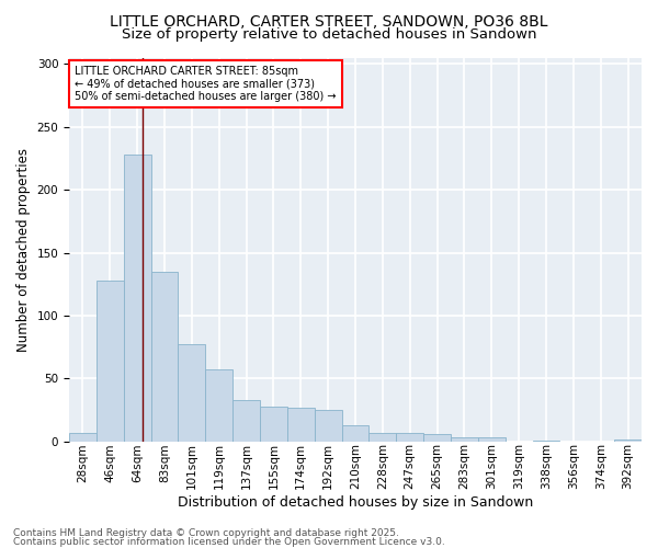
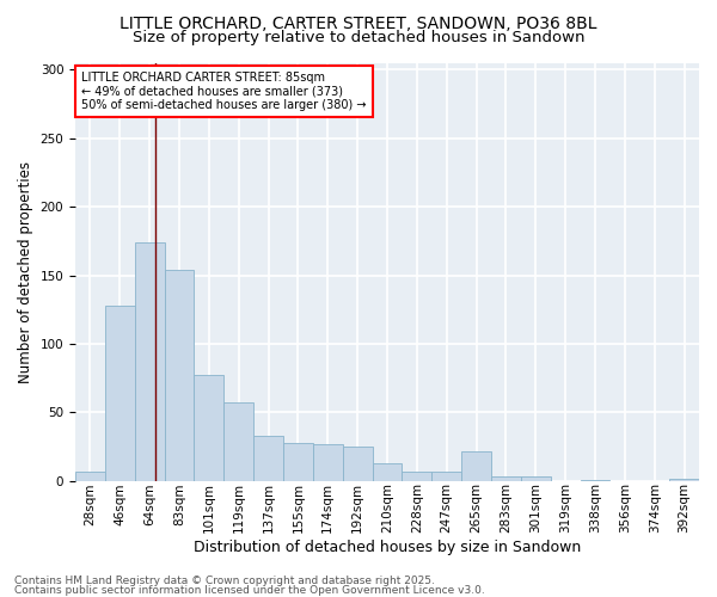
64sqm: 228 -> 174
83sqm: 135 -> 154
265sqm: 6 -> 22
